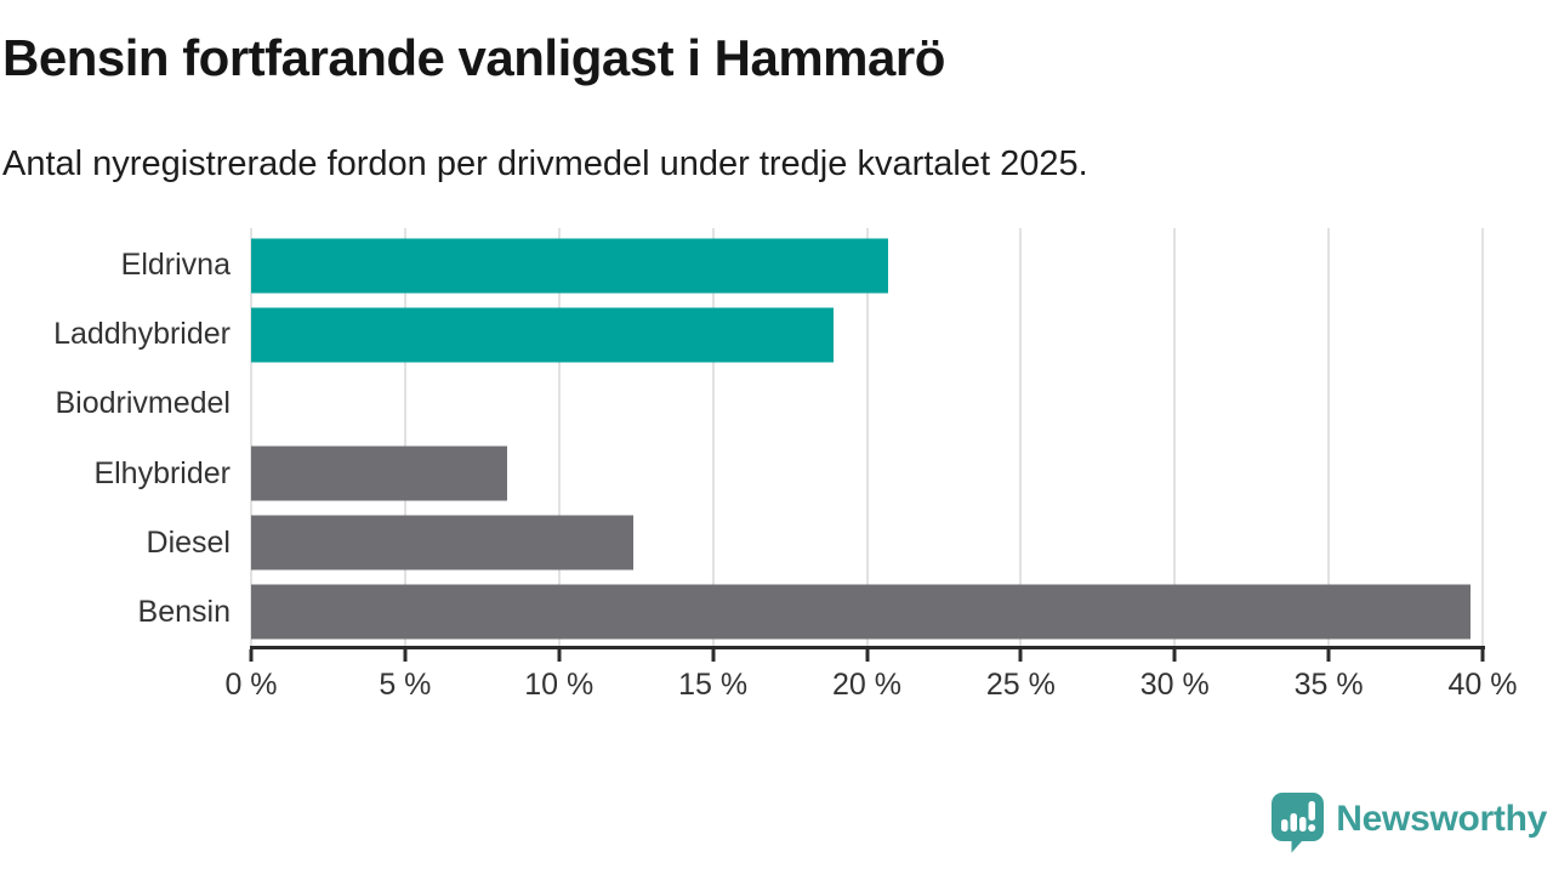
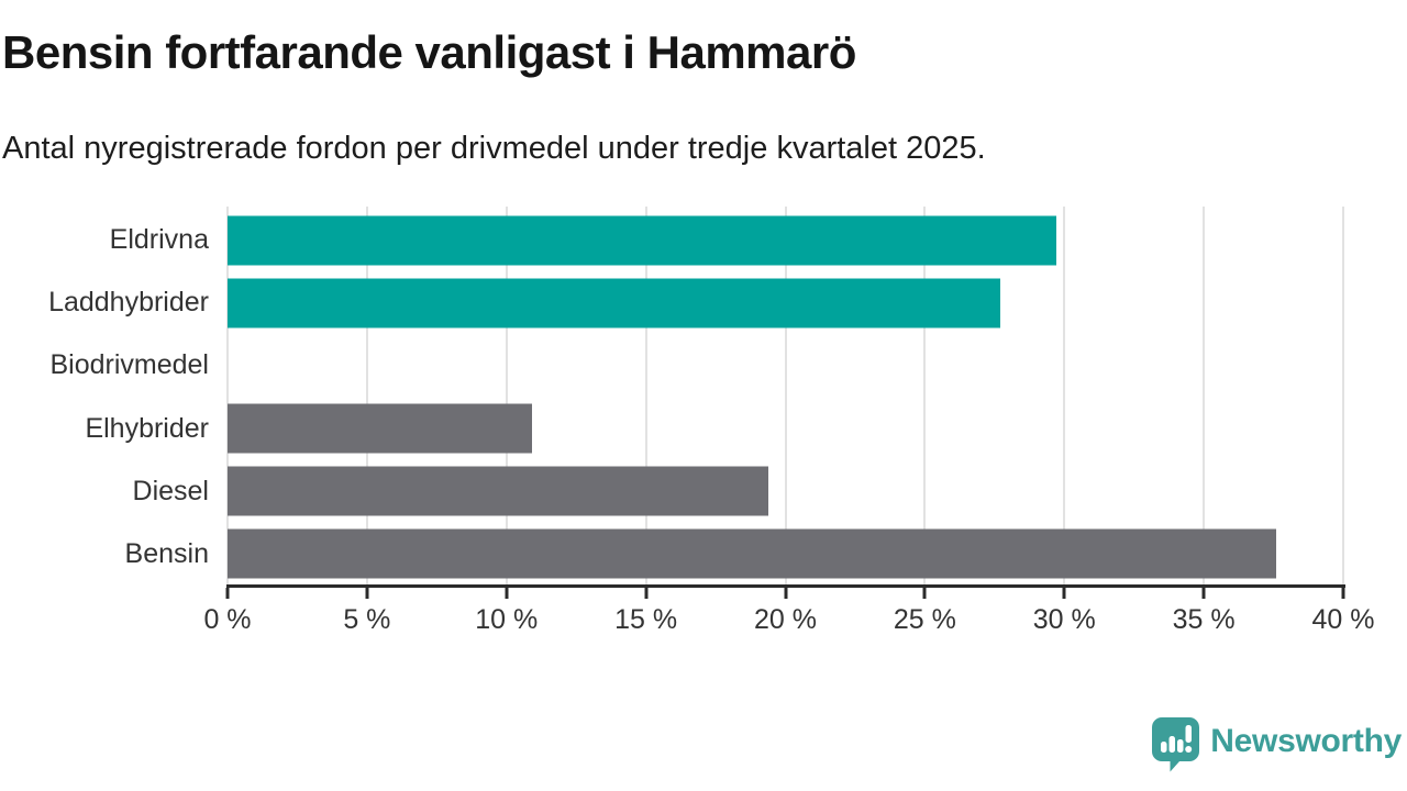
Eldrivna: 20.7% -> 29.7%
Laddhybrider: 18.9% -> 27.7%
Elhybrider: 8.3% -> 10.9%
Diesel: 12.4% -> 19.4%
Bensin: 39.6% -> 37.6%
